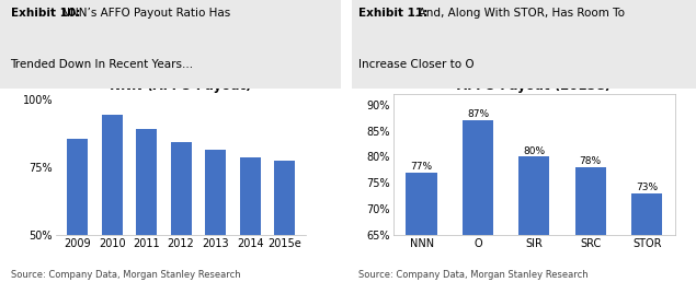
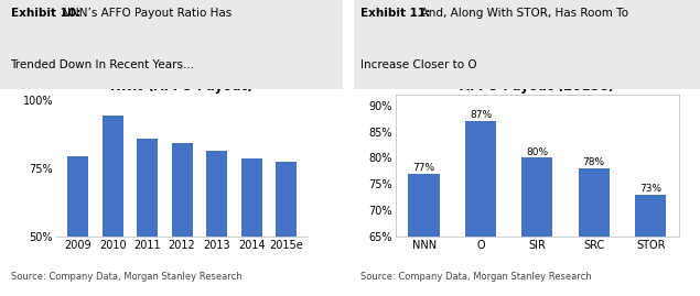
2009: 85.5% -> 79.5%
2011: 89.0% -> 86.0%
